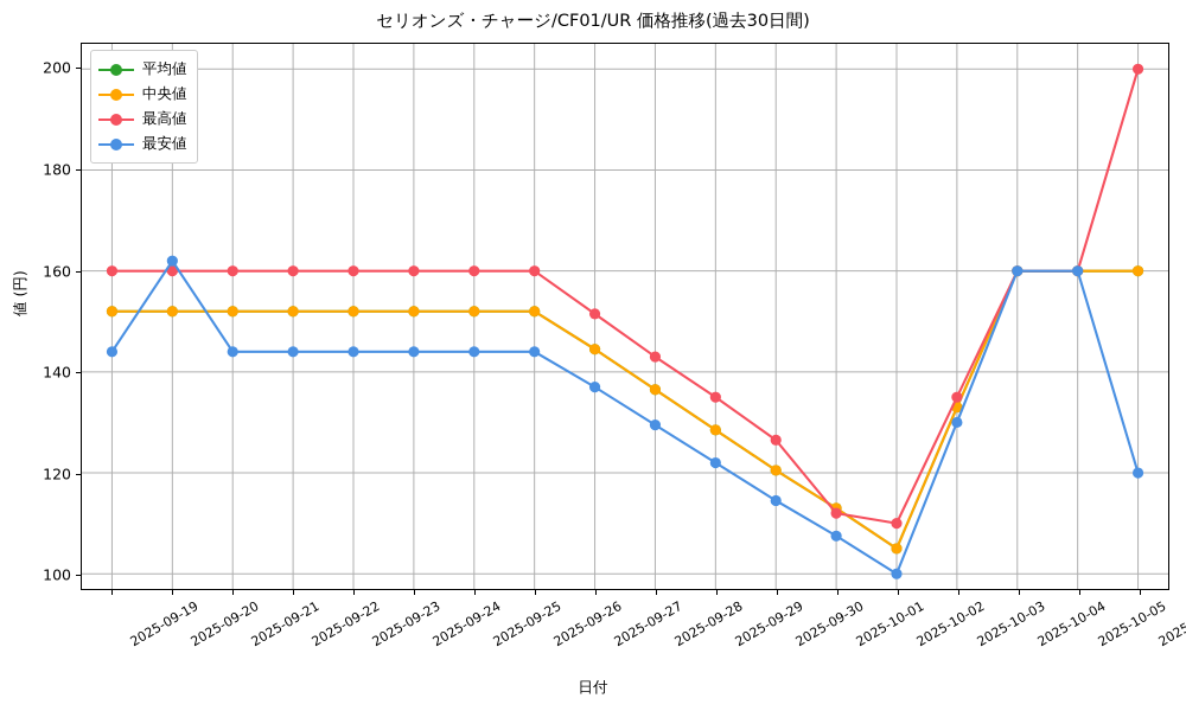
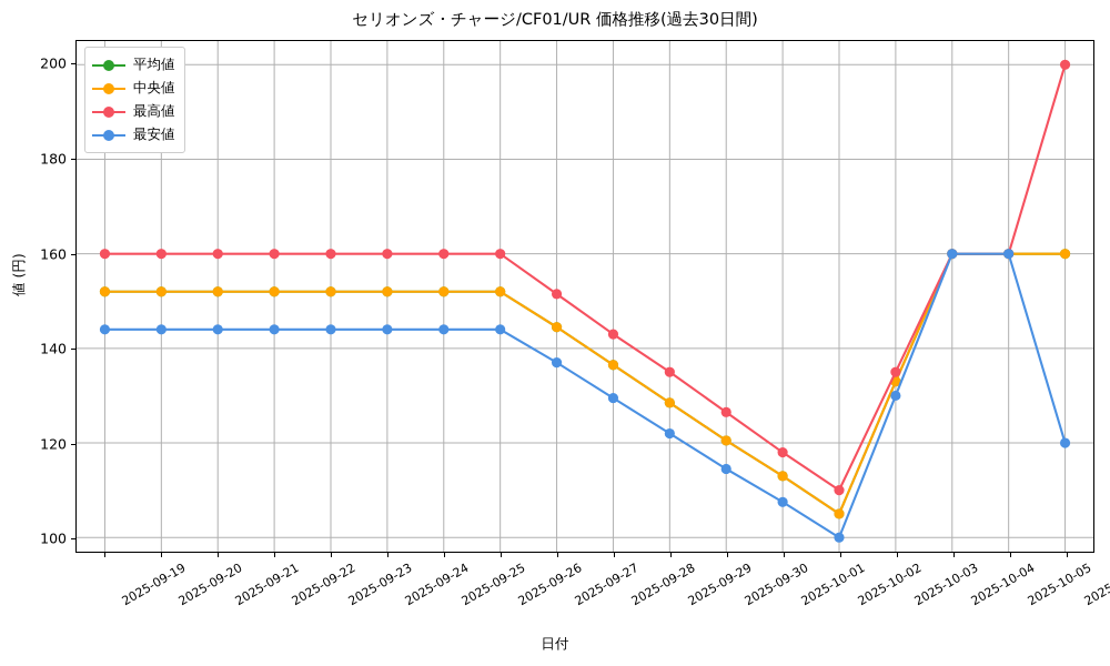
最安値/2025-09-20: 162 -> 144
最高値/2025-10-01: 112 -> 118
